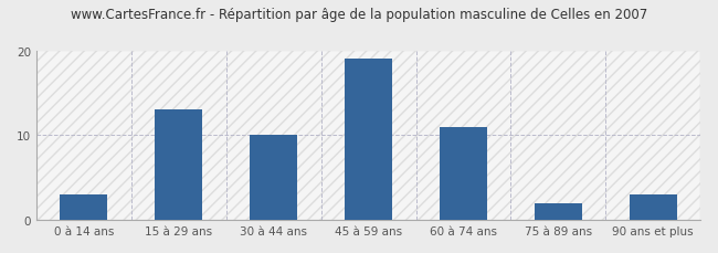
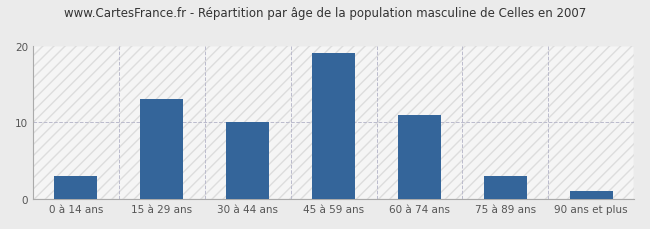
75 à 89 ans: 2 -> 3
90 ans et plus: 3 -> 1
